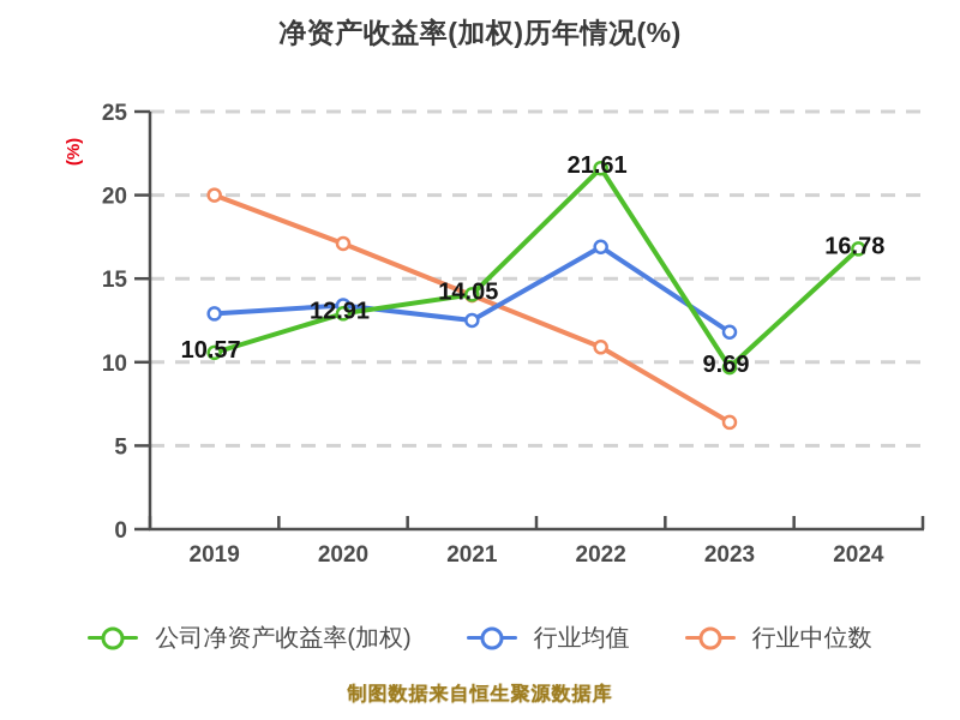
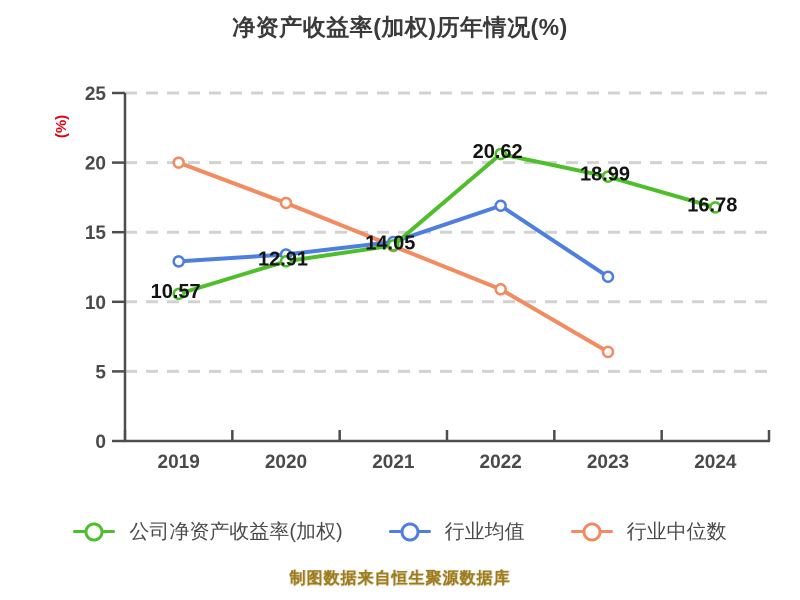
行业均值/2021: 12.5 -> 14.3
公司净资产收益率(加权)/2022: 21.61 -> 20.62
公司净资产收益率(加权)/2023: 9.69 -> 18.99
